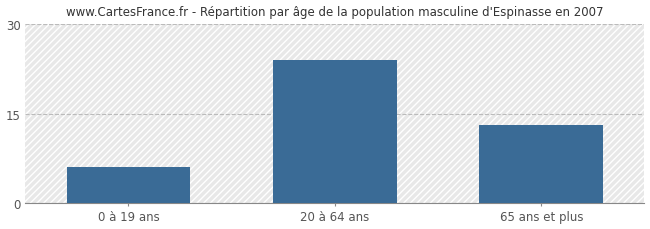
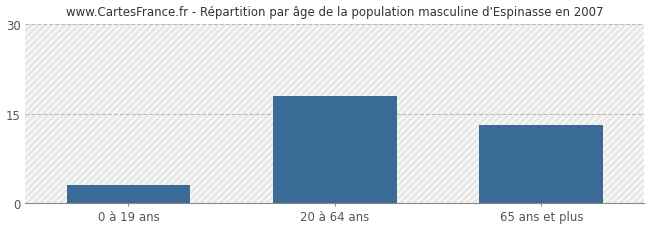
0 à 19 ans: 6 -> 3
20 à 64 ans: 24 -> 18
